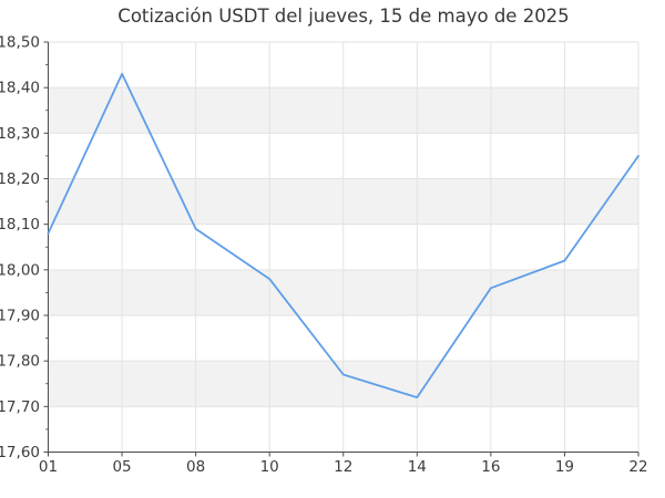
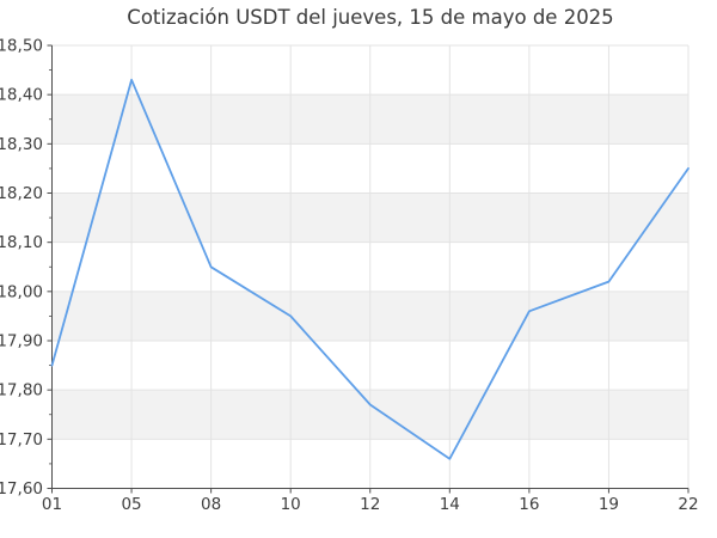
01: 18,08 -> 17,85
08: 18,09 -> 18,05
10: 17,98 -> 17,95
14: 17,72 -> 17,66
